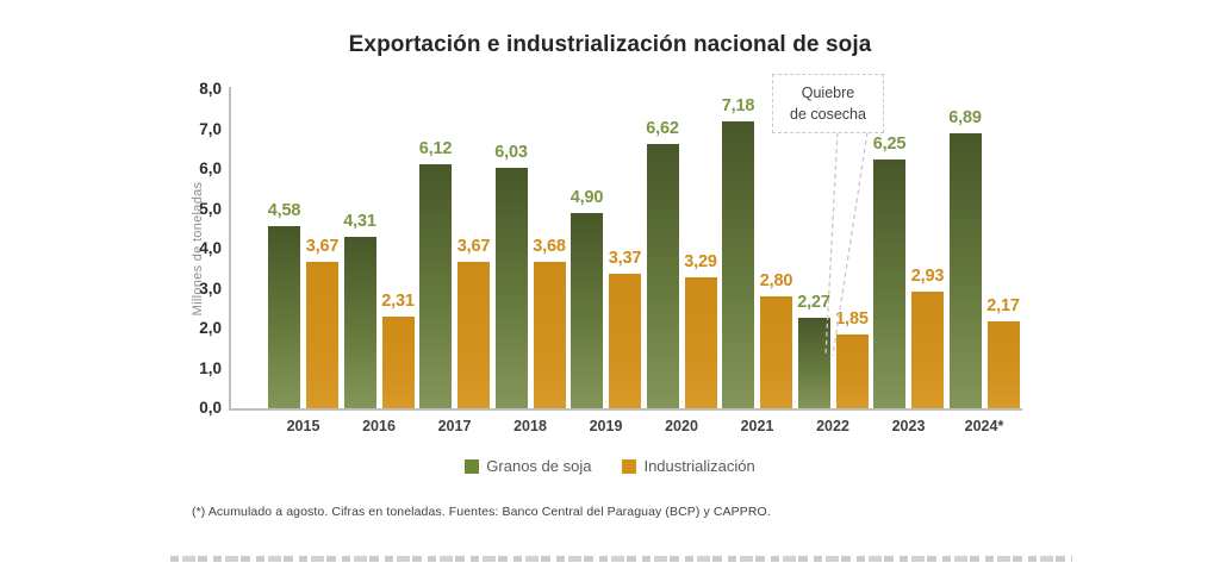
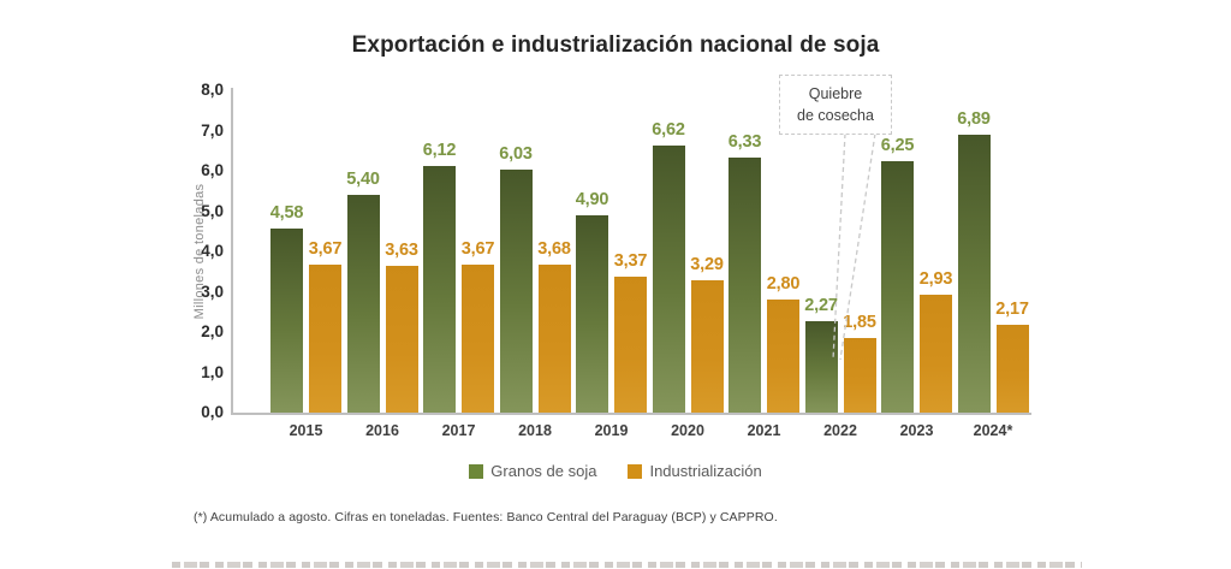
Granos de soja/2016: 4,31 -> 5,40
Industrialización/2016: 2,31 -> 3,63
Granos de soja/2021: 7,18 -> 6,33
